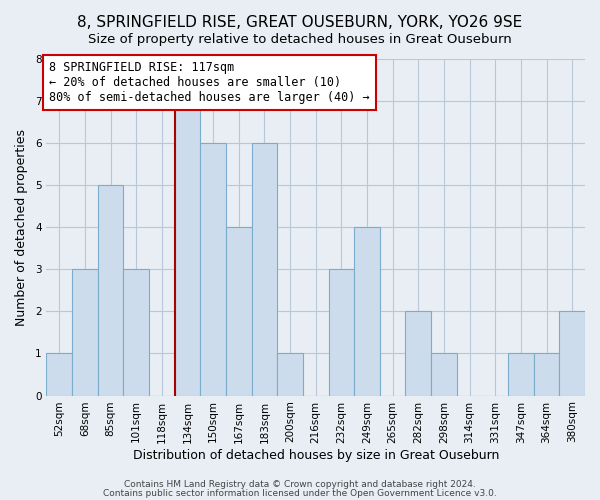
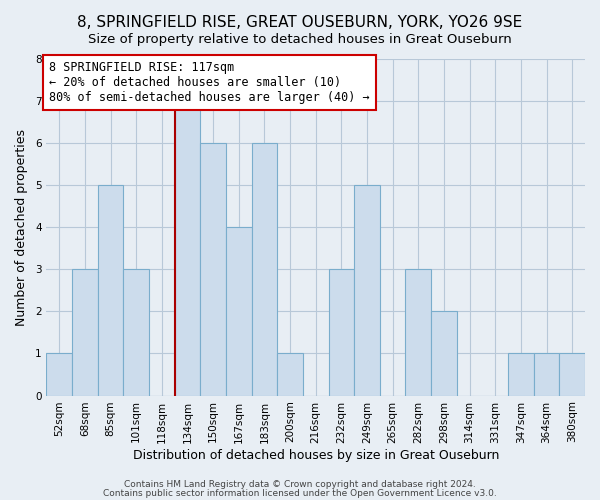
249sqm: 4 -> 5
282sqm: 2 -> 3
298sqm: 1 -> 2
380sqm: 2 -> 1
